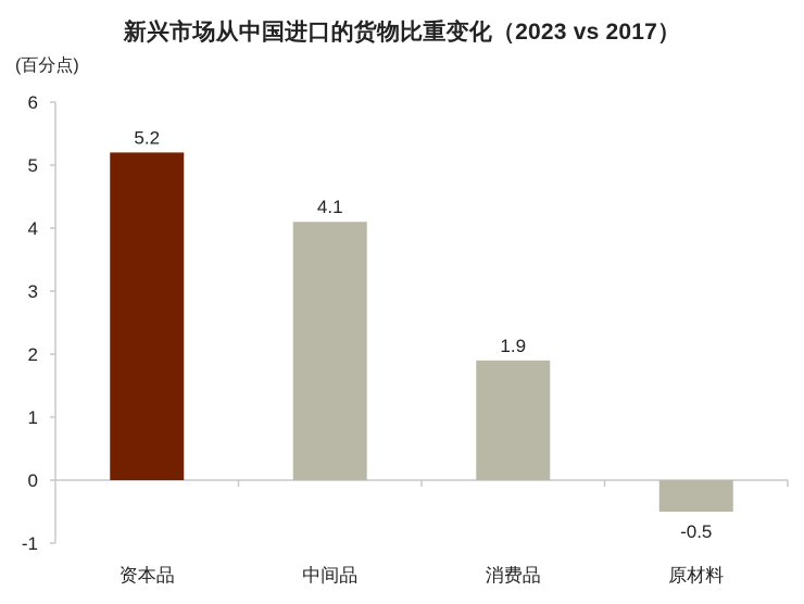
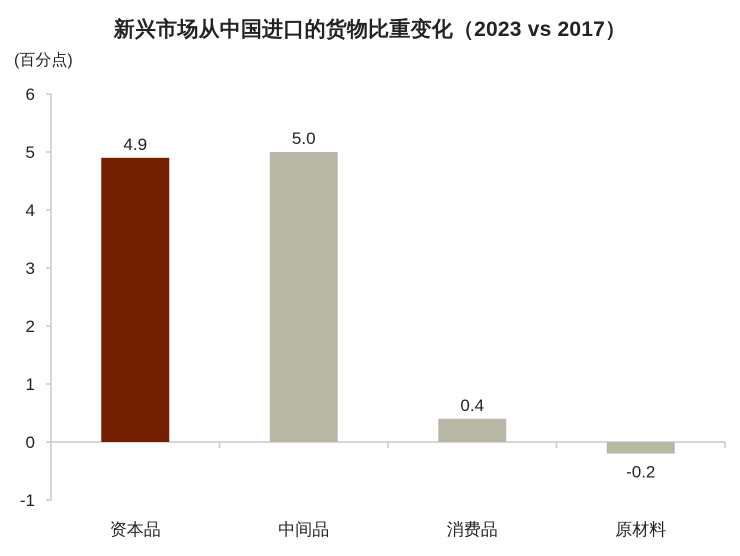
资本品: 5.2 -> 4.9
中间品: 4.1 -> 5.0
消费品: 1.9 -> 0.4
原材料: -0.5 -> -0.2
